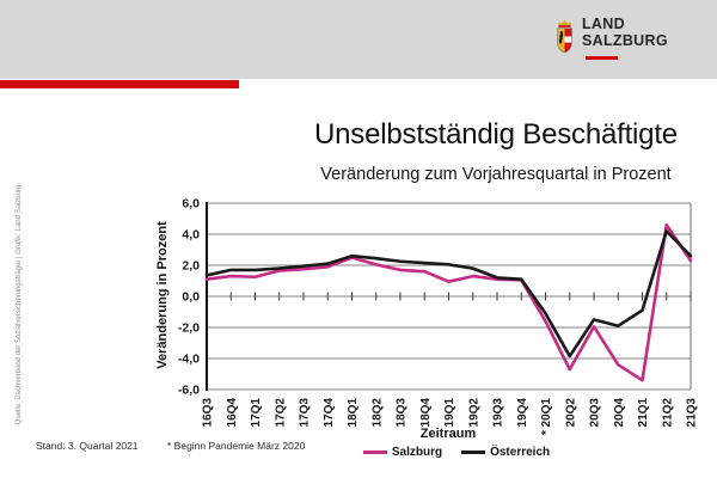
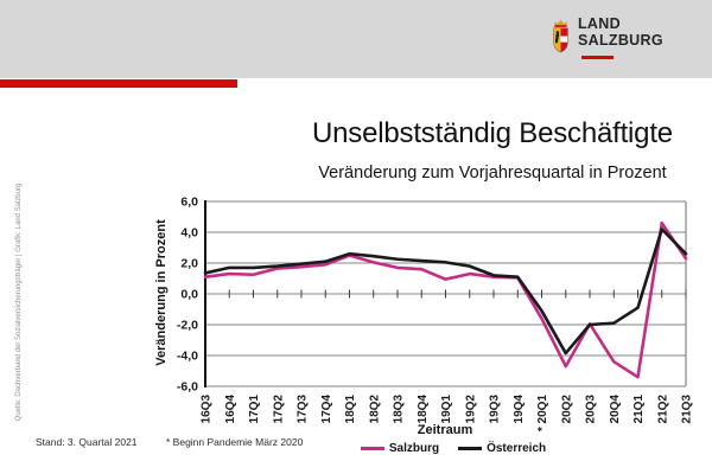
Österreich/20Q3: -1,5 -> -2,0
